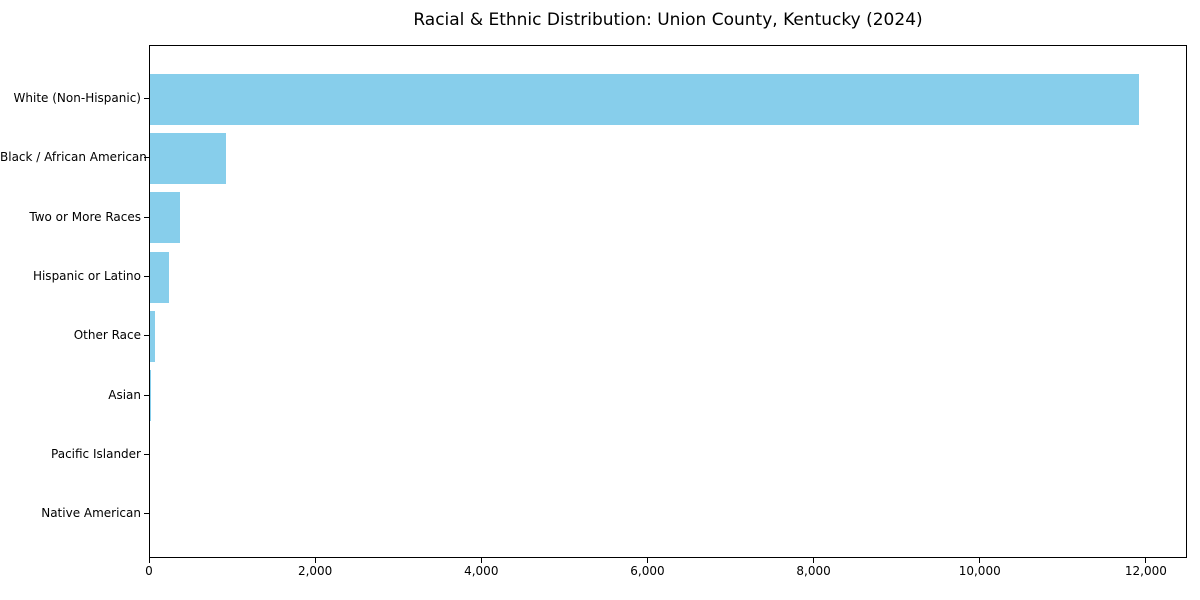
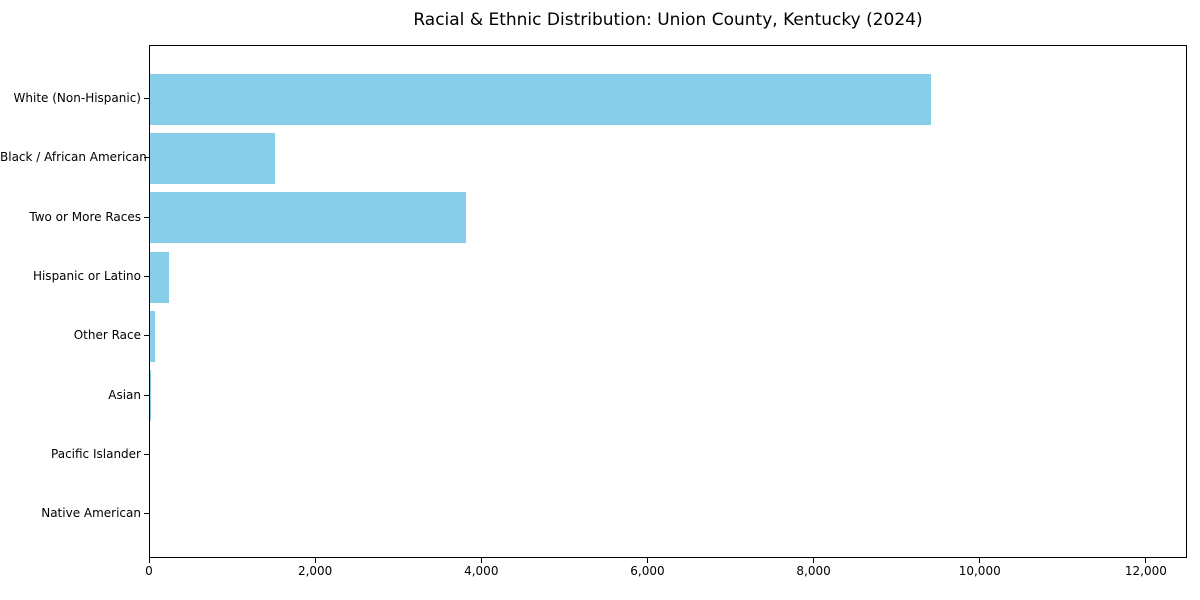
White (Non-Hispanic): 11900 -> 9400
Black / African American: 900 -> 1500
Two or More Races: 400 -> 3800
